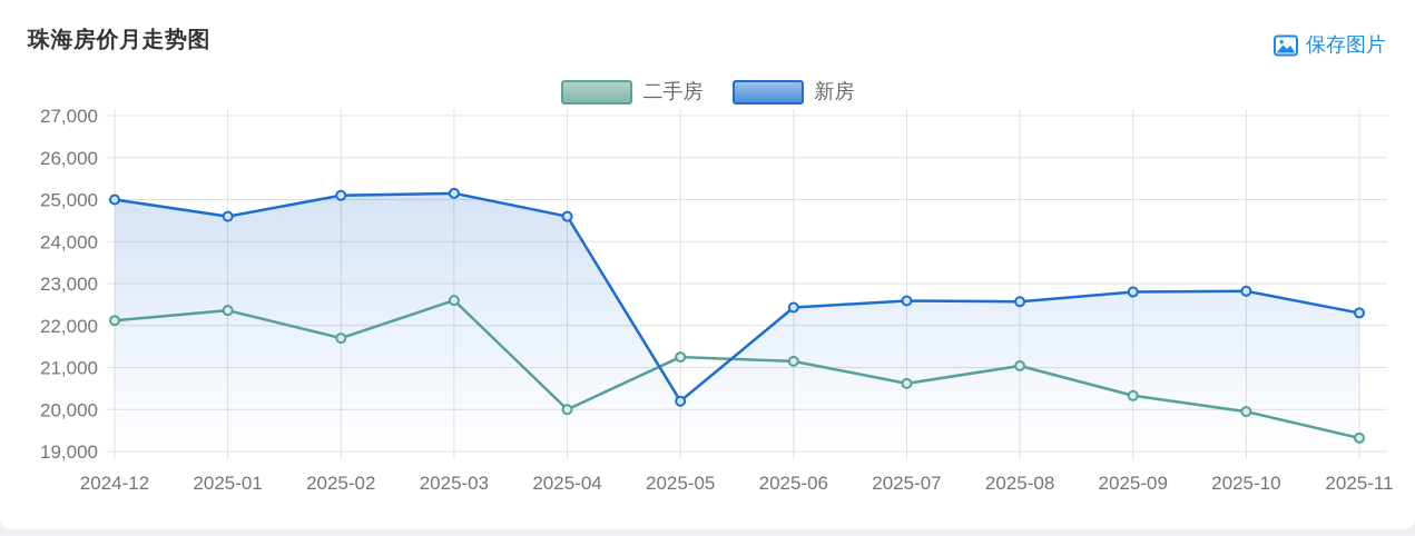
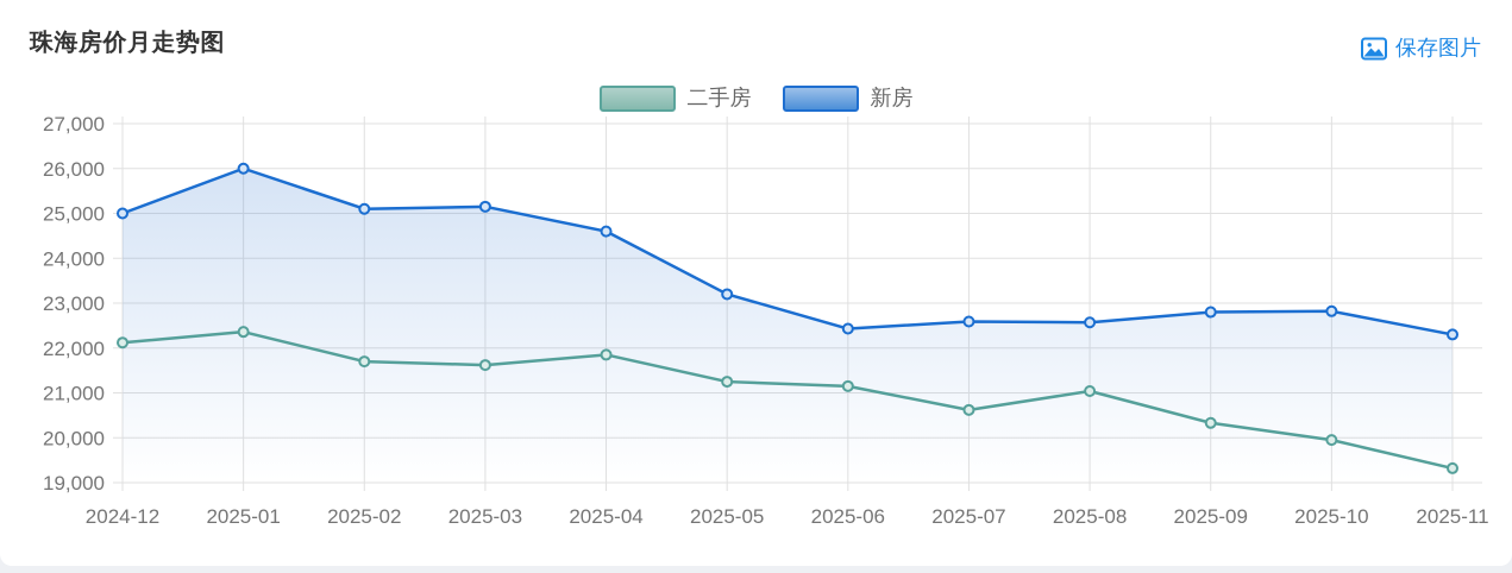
新房/2025-01: 24600 -> 26000
二手房/2025-03: 22600 -> 21600
二手房/2025-04: 20000 -> 21800
新房/2025-05: 20200 -> 23200
